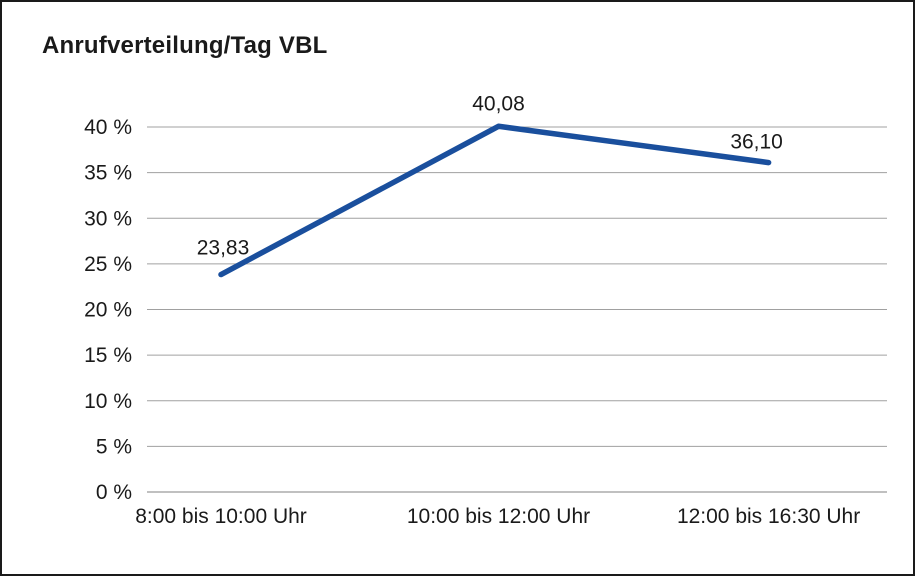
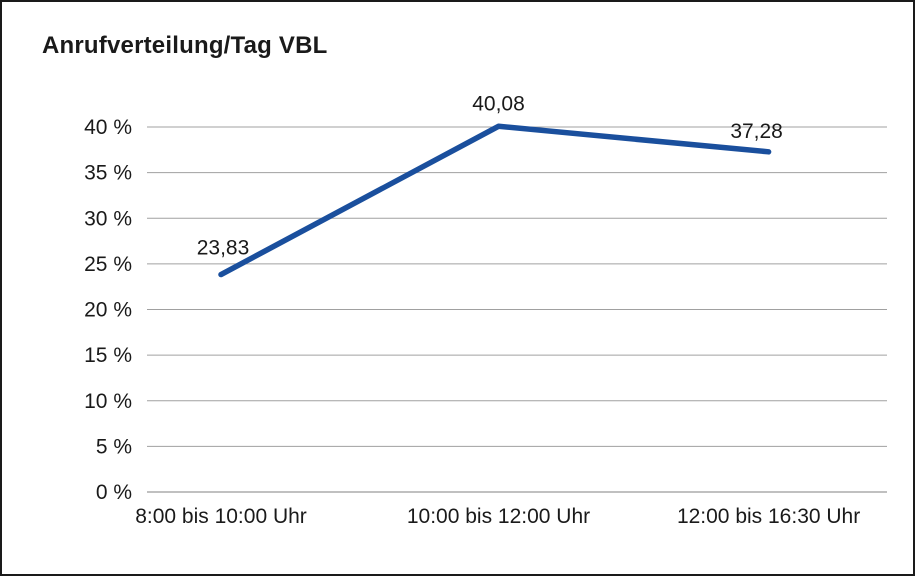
12:00 bis 16:30 Uhr: 36,10 -> 37,28
